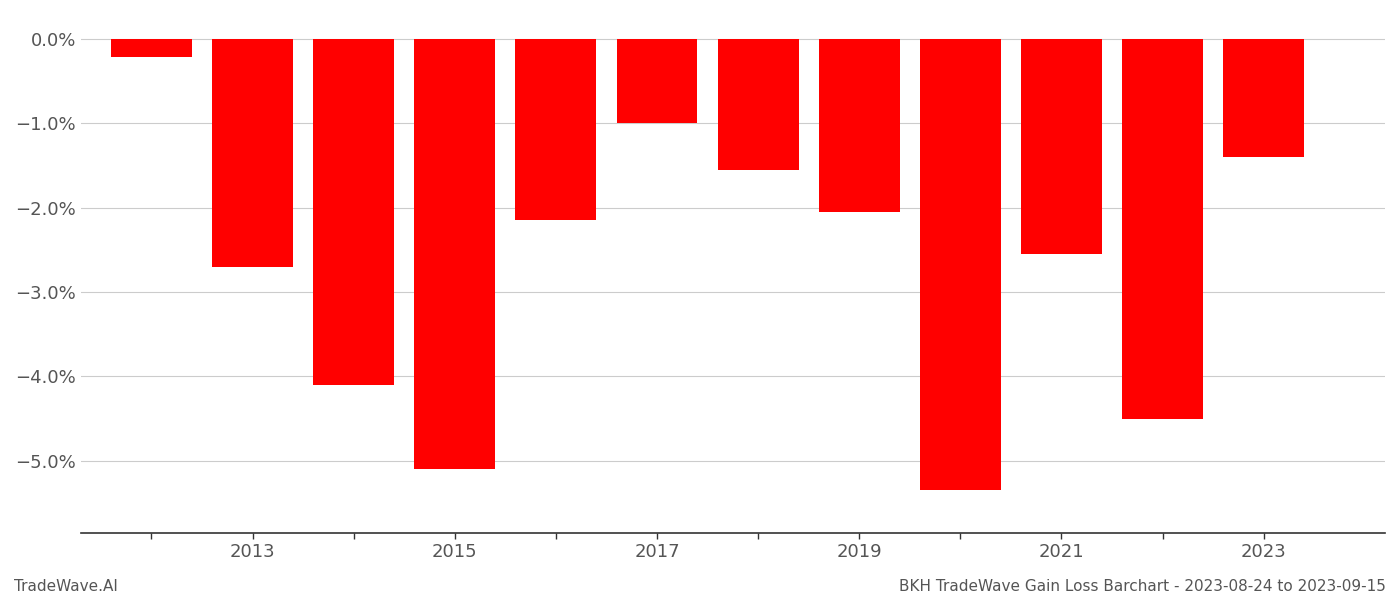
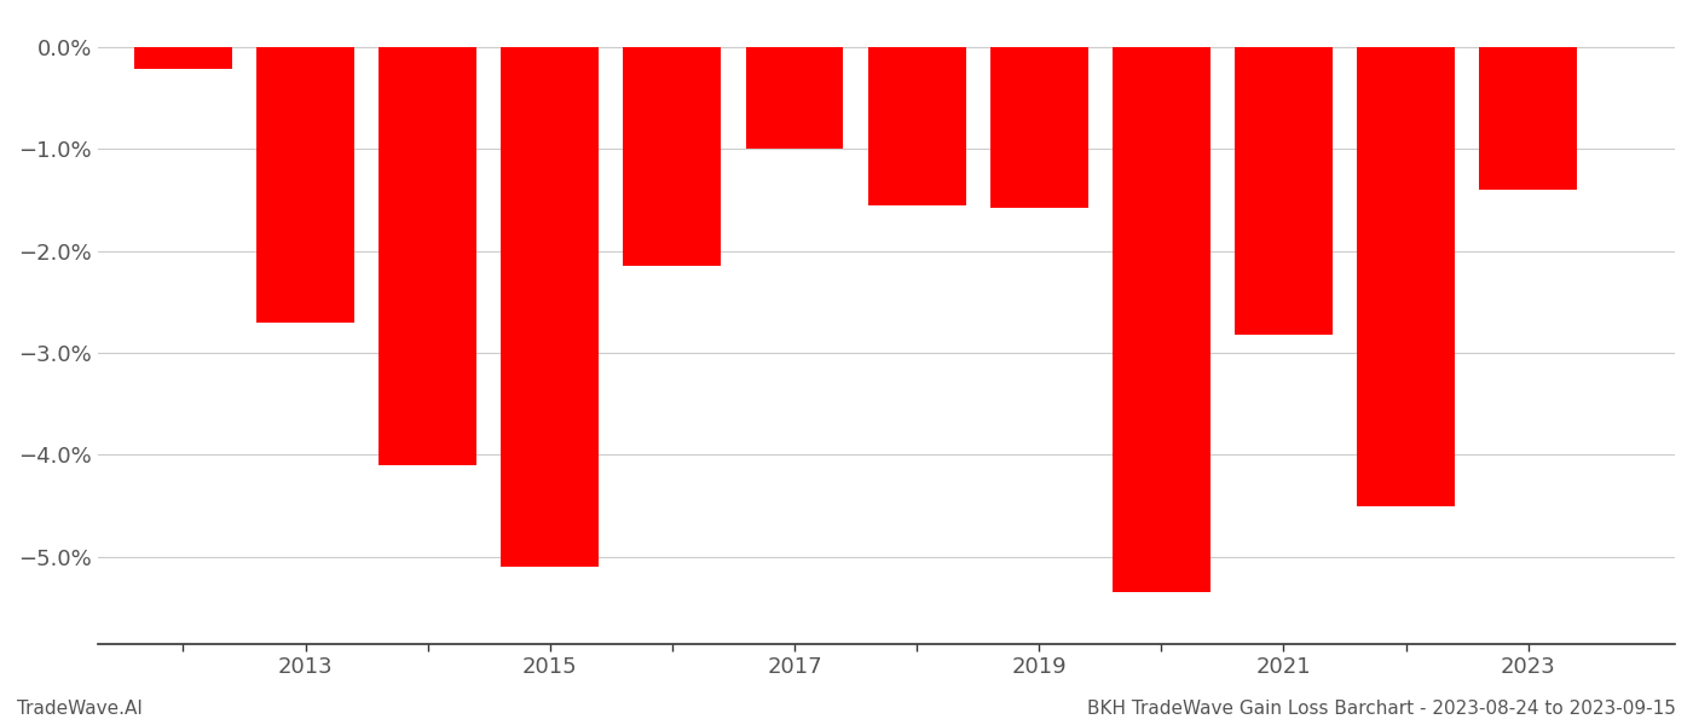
2019: -2.05% -> -1.58%
2021: -2.55% -> -2.82%
